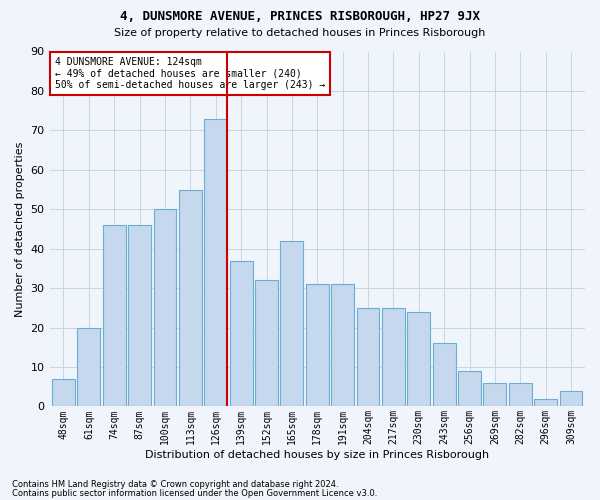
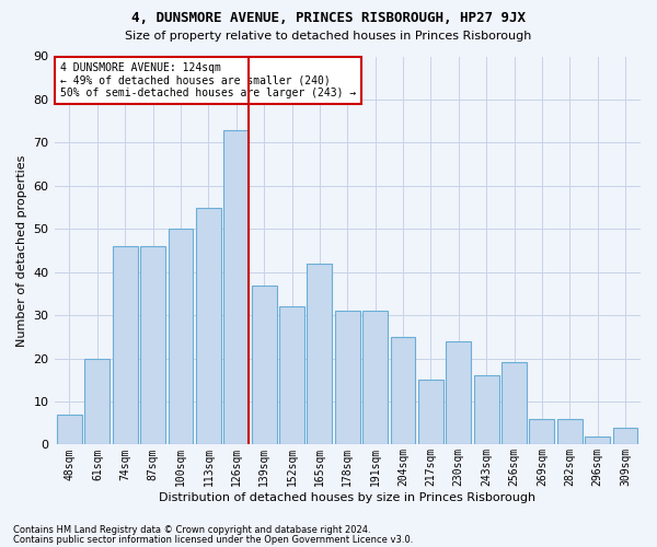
217sqm: 25 -> 15
256sqm: 9 -> 19
